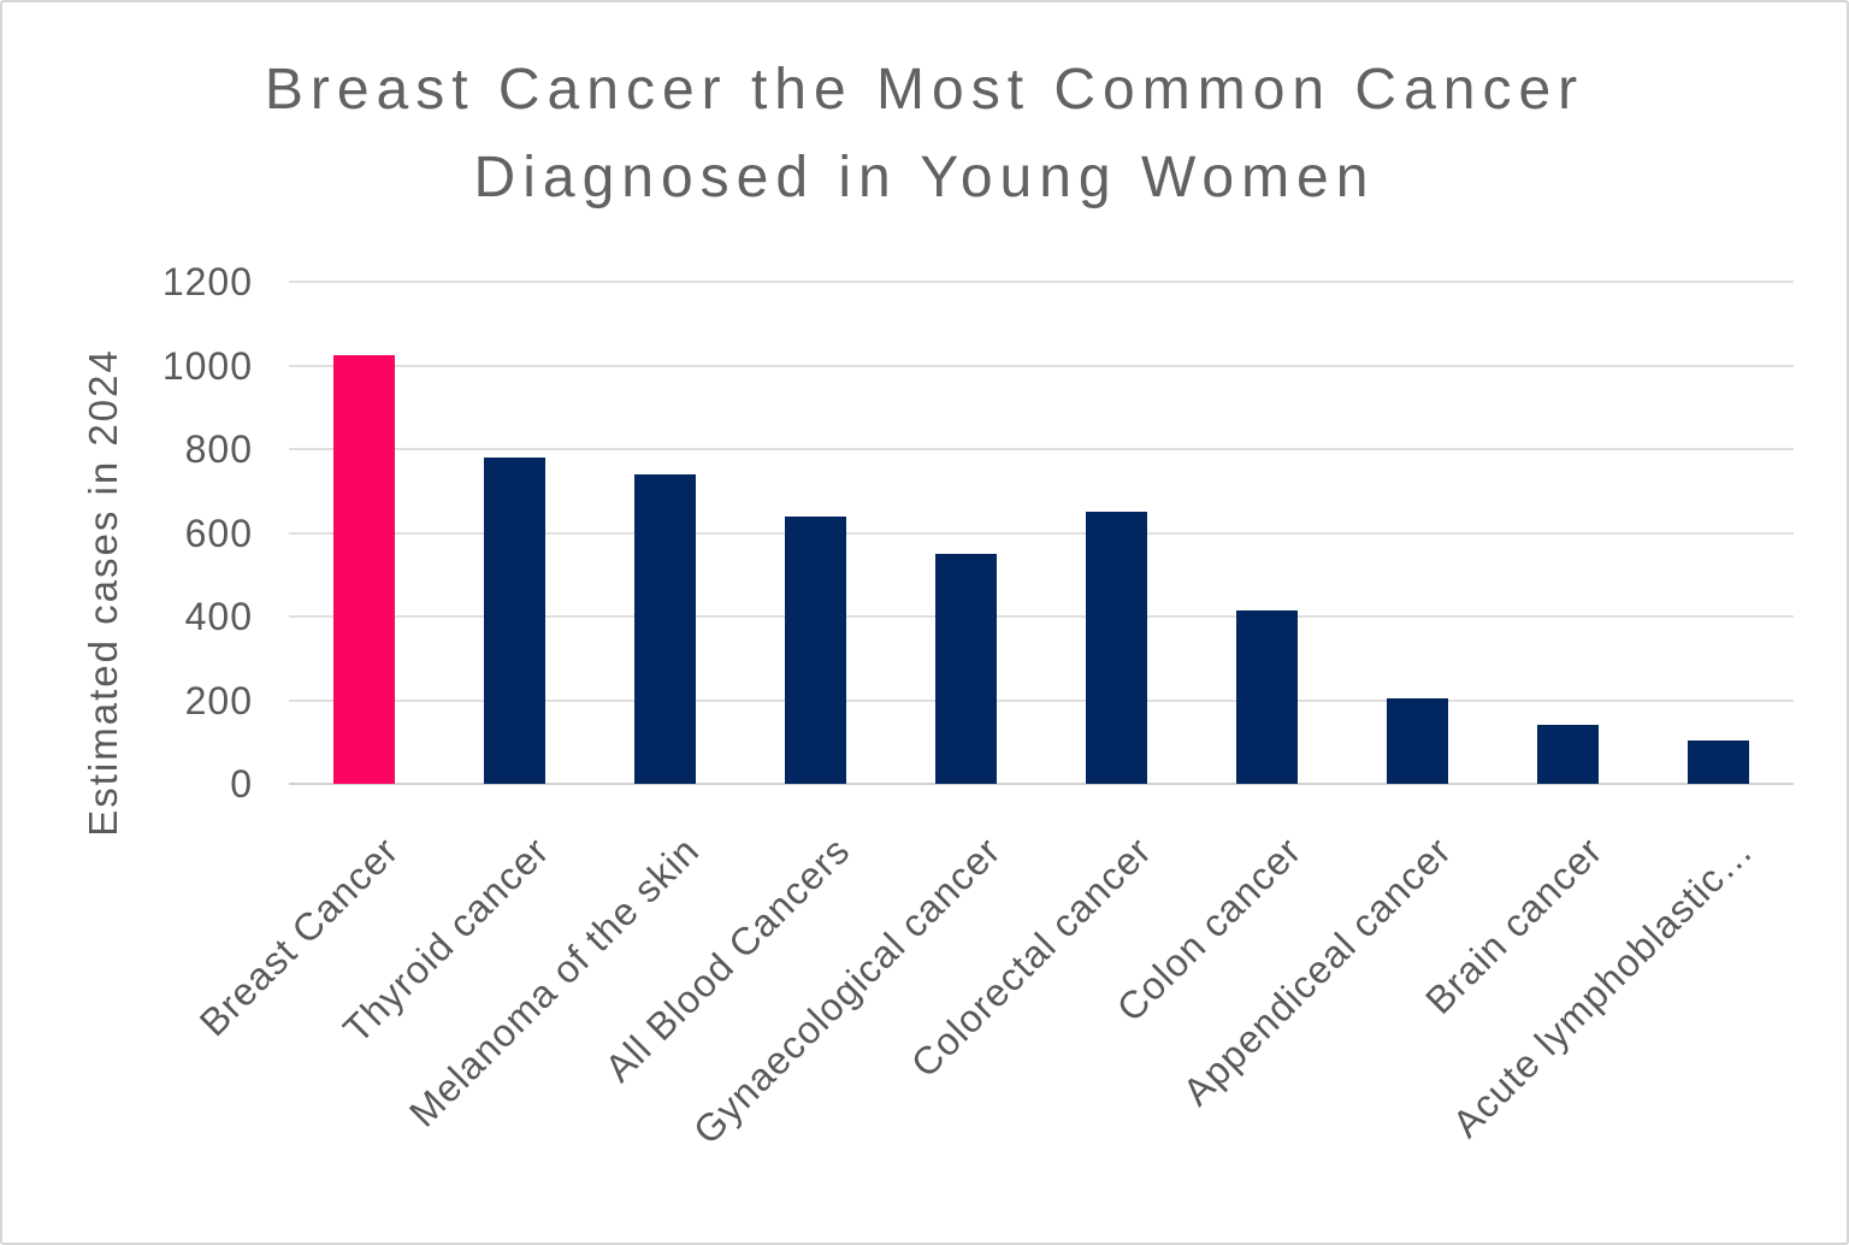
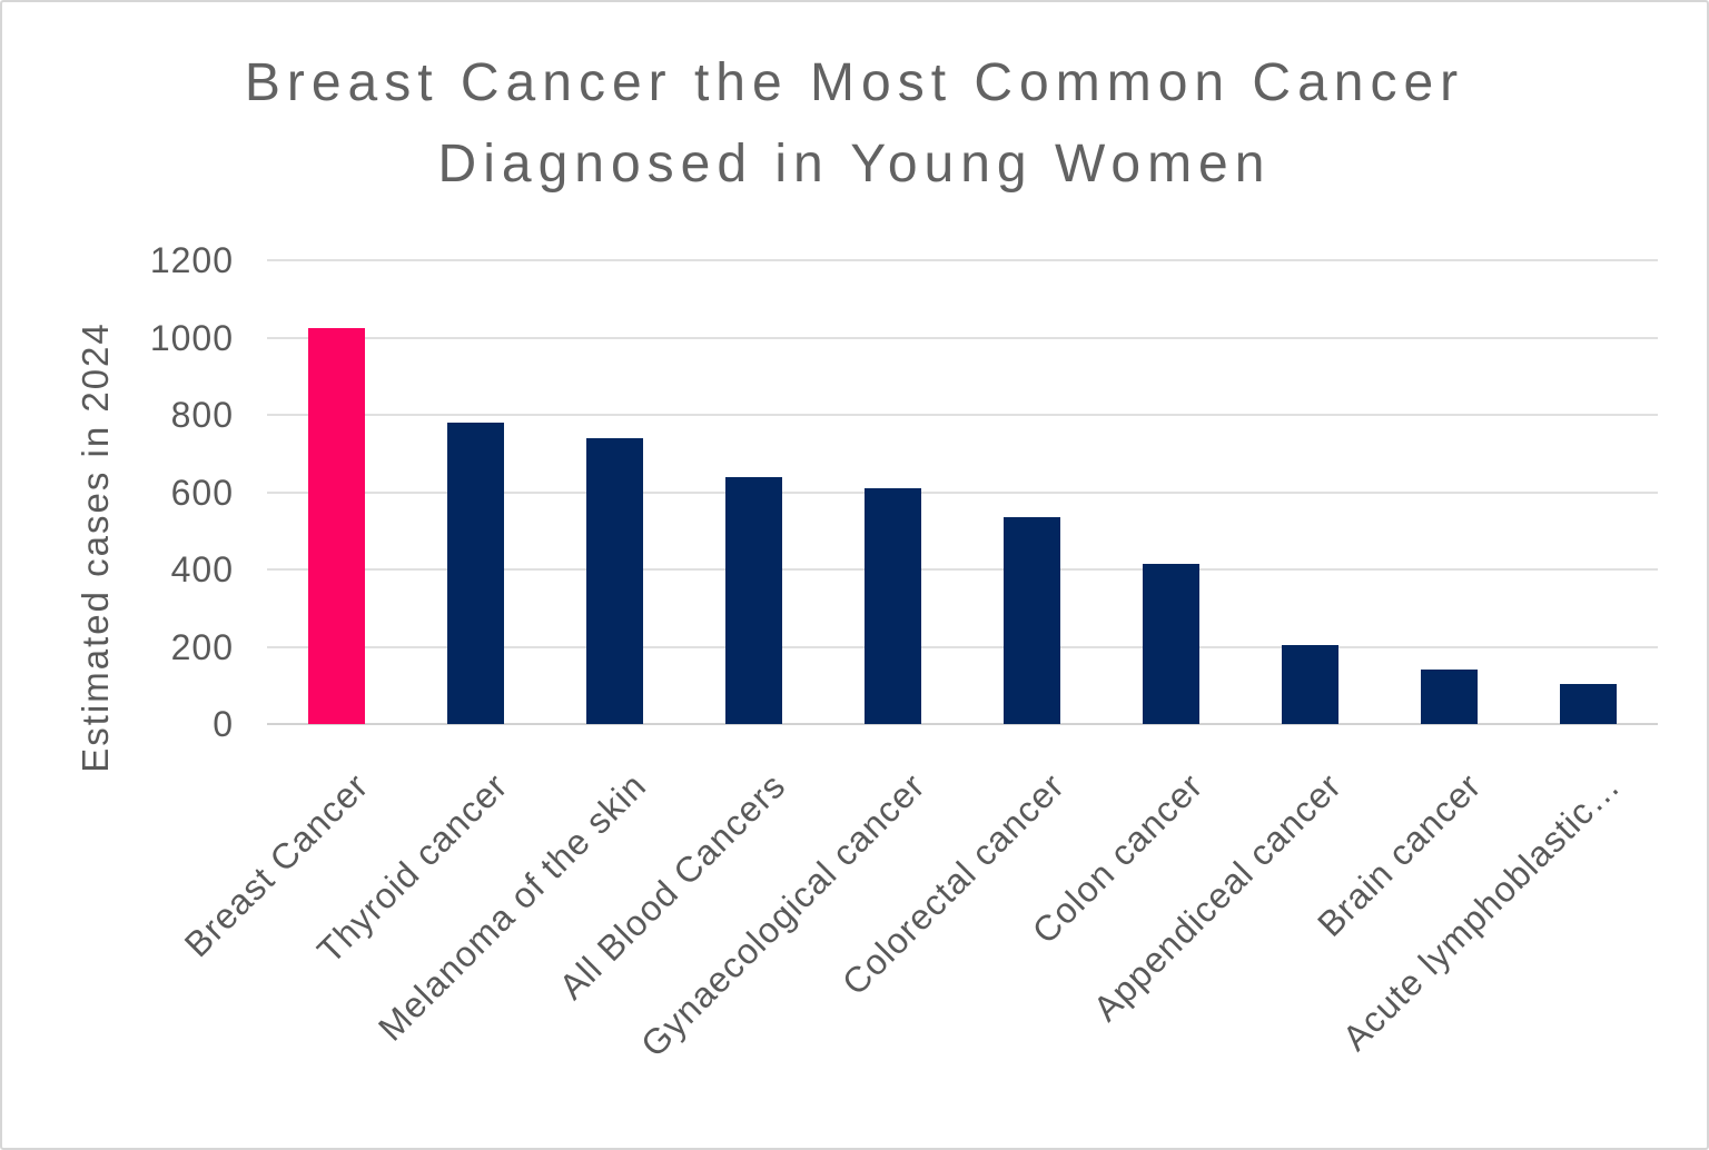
Gynaecological cancer: 550 -> 610
Colorectal cancer: 650 -> 540
